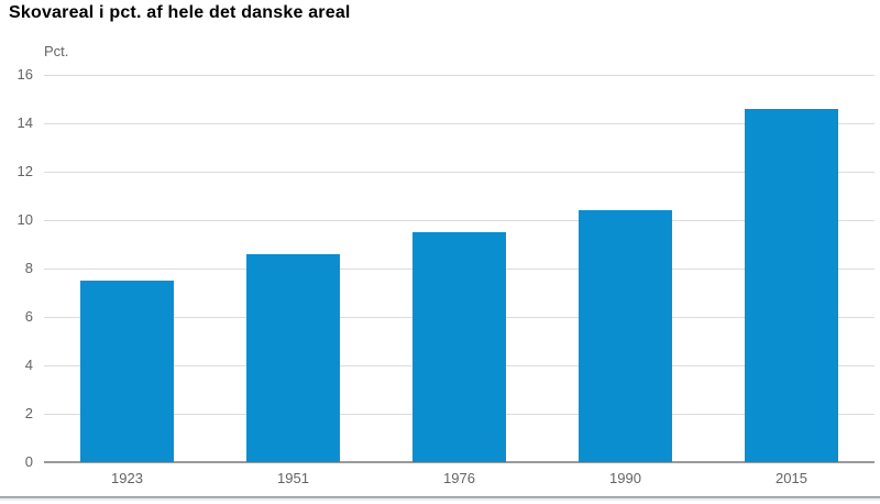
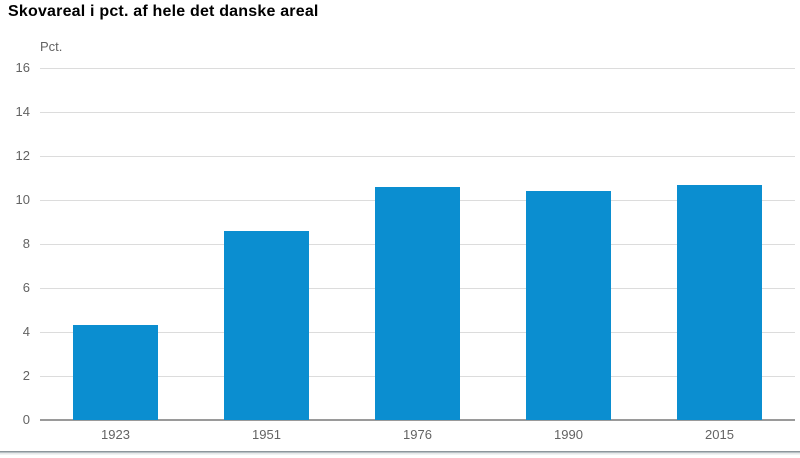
1923: 7.5 -> 4.3
1976: 9.5 -> 10.6
2015: 14.6 -> 10.7
